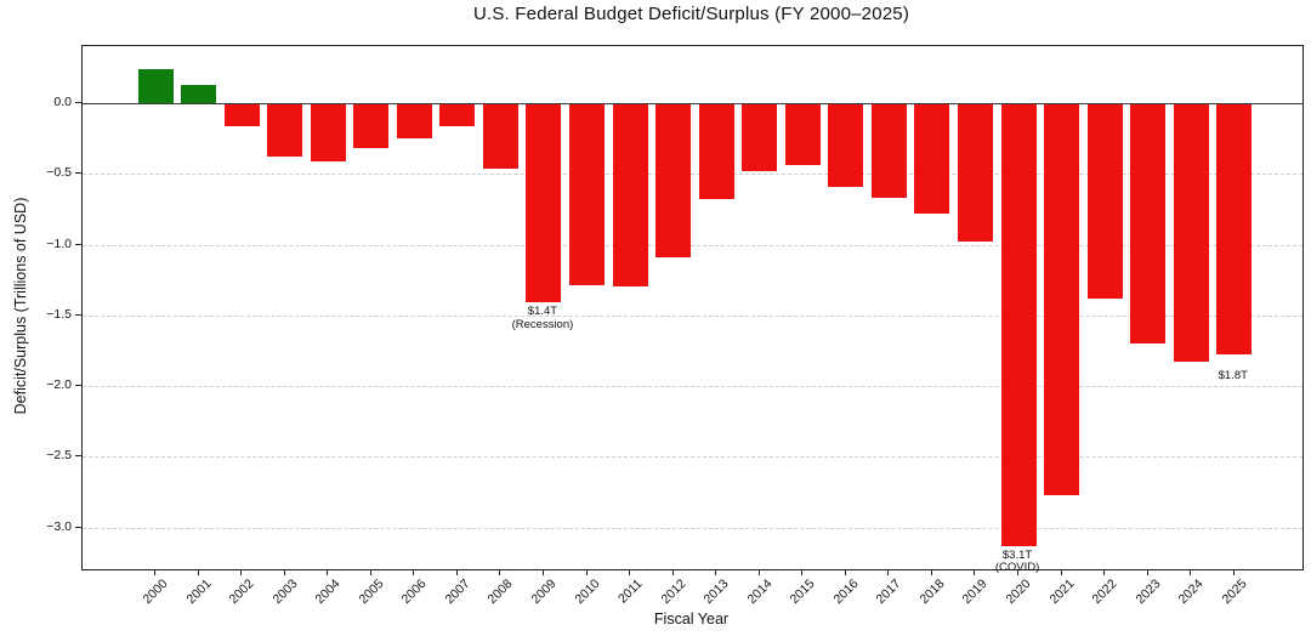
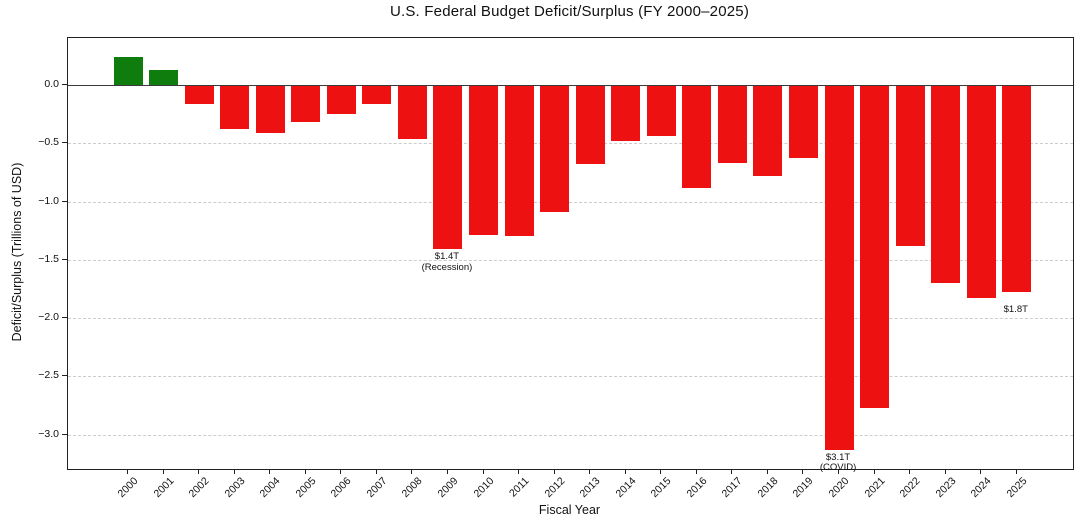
2016: -0.59 -> -0.88
2019: -0.98 -> -0.63
